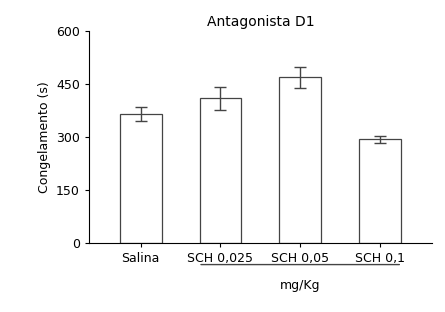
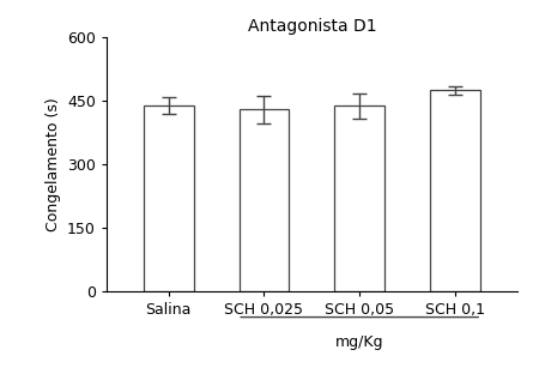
Salina: 365 -> 440
SCH 0,025: 410 -> 430
SCH 0,05: 470 -> 438
SCH 0,1: 295 -> 475
